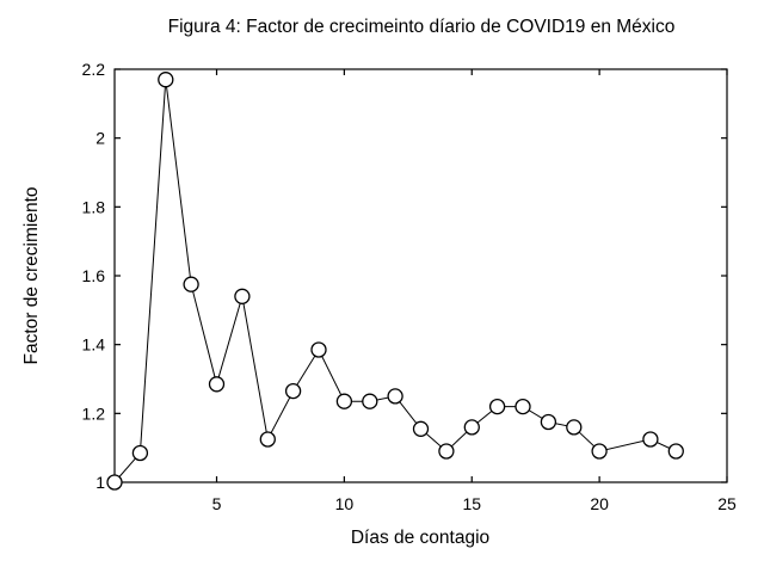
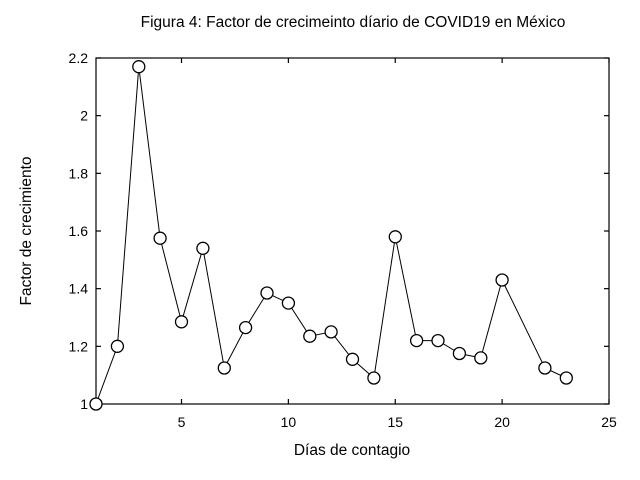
2: 1.08 -> 1.20
10: 1.24 -> 1.35
15: 1.16 -> 1.58
20: 1.09 -> 1.43
